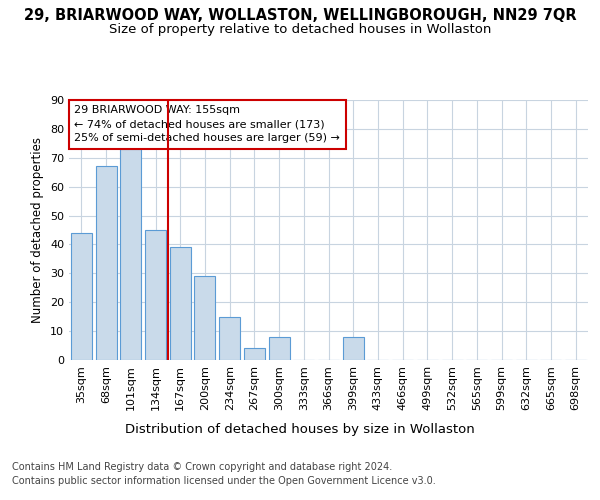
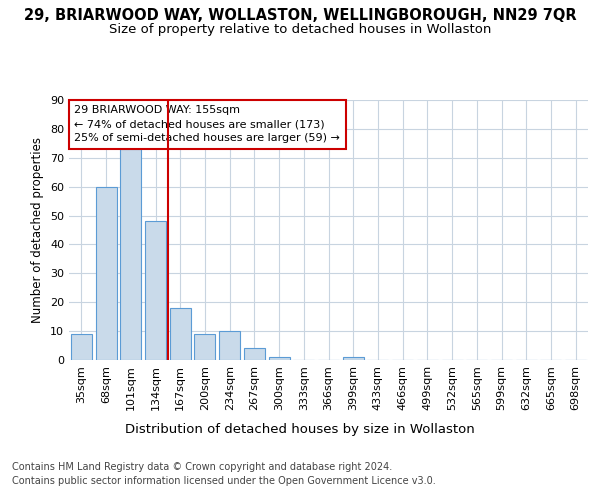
35sqm: 44 -> 9
68sqm: 67 -> 60
134sqm: 45 -> 48
167sqm: 39 -> 18
200sqm: 29 -> 9
234sqm: 15 -> 10
300sqm: 8 -> 1
399sqm: 8 -> 1
